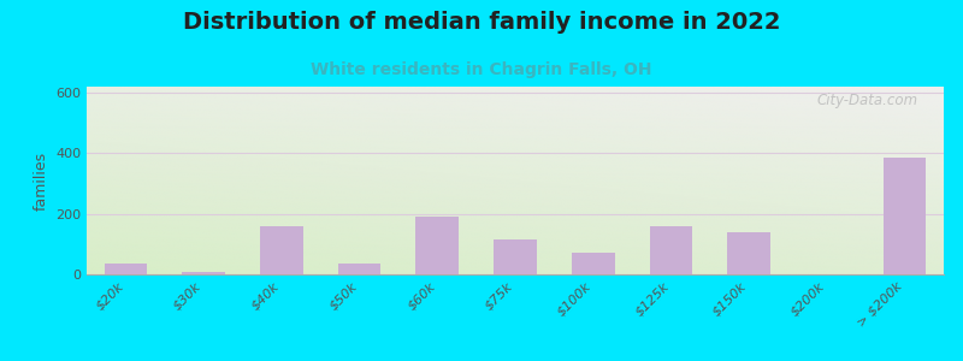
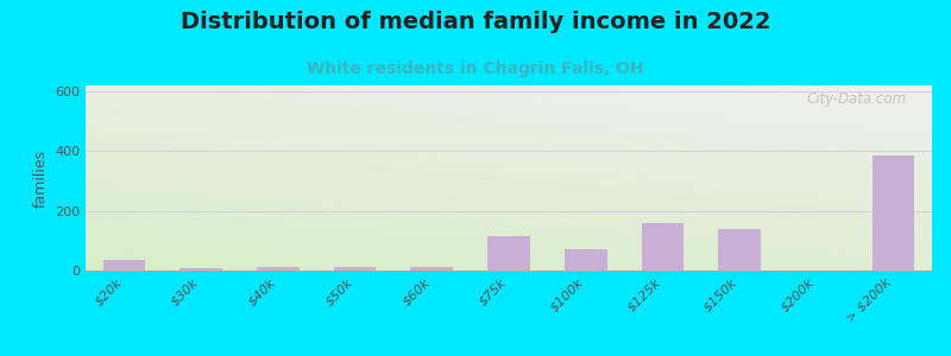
$40k: 160 -> 13
$50k: 35 -> 12
$60k: 190 -> 10
